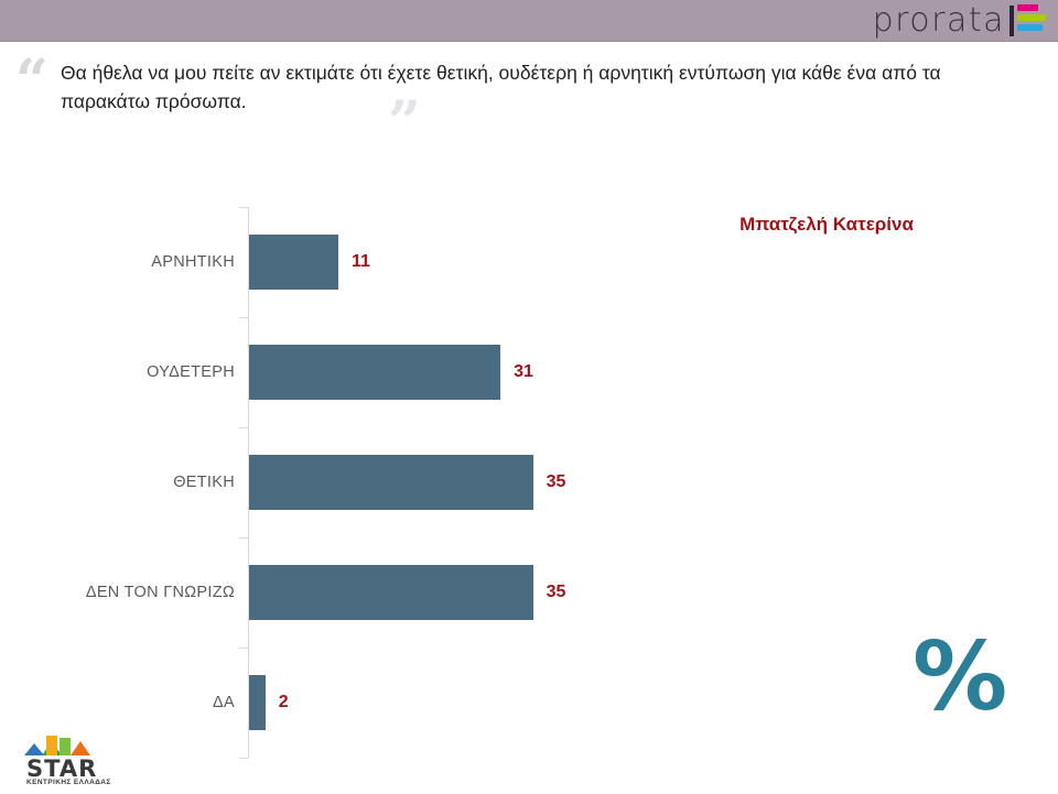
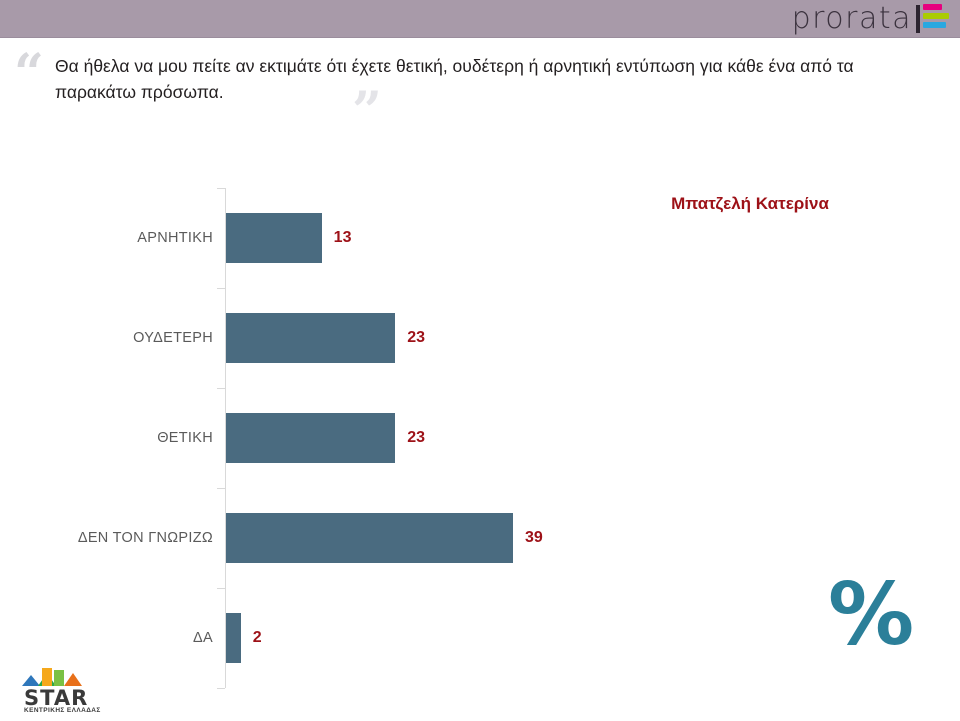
ΑΡΝΗΤΙΚΗ: 11 -> 13
ΟΥΔΕΤΕΡΗ: 31 -> 23
ΘΕΤΙΚΗ: 35 -> 23
ΔΕΝ ΤΟΝ ΓΝΩΡΙΖΩ: 35 -> 39
